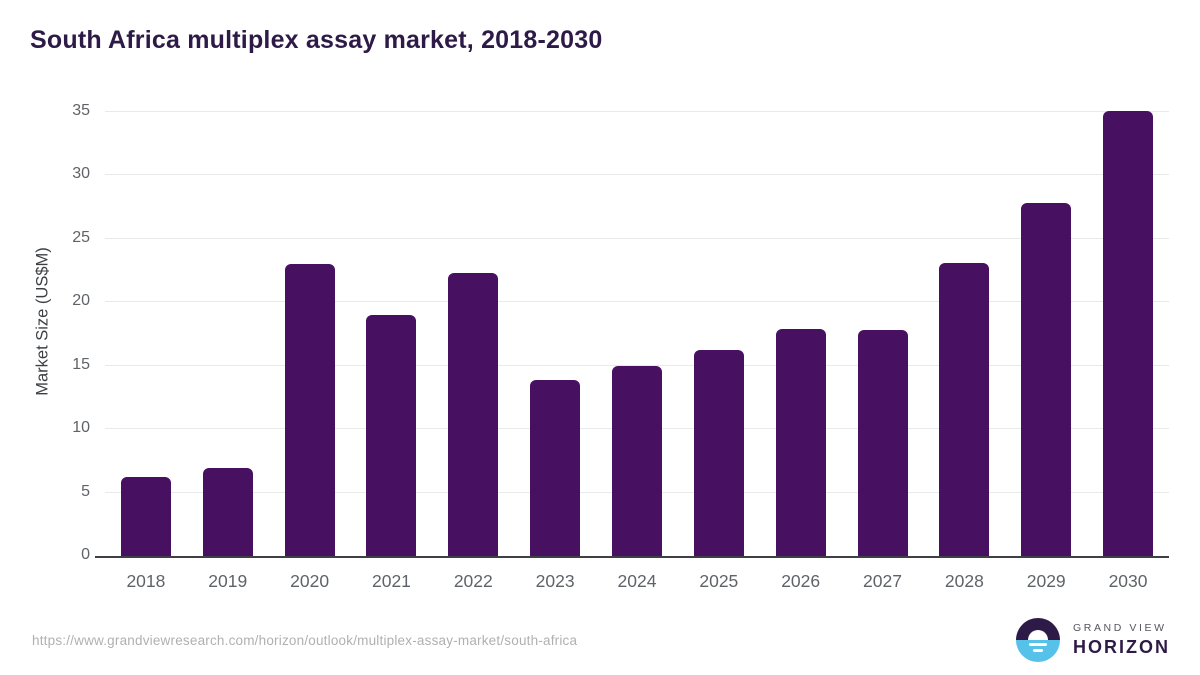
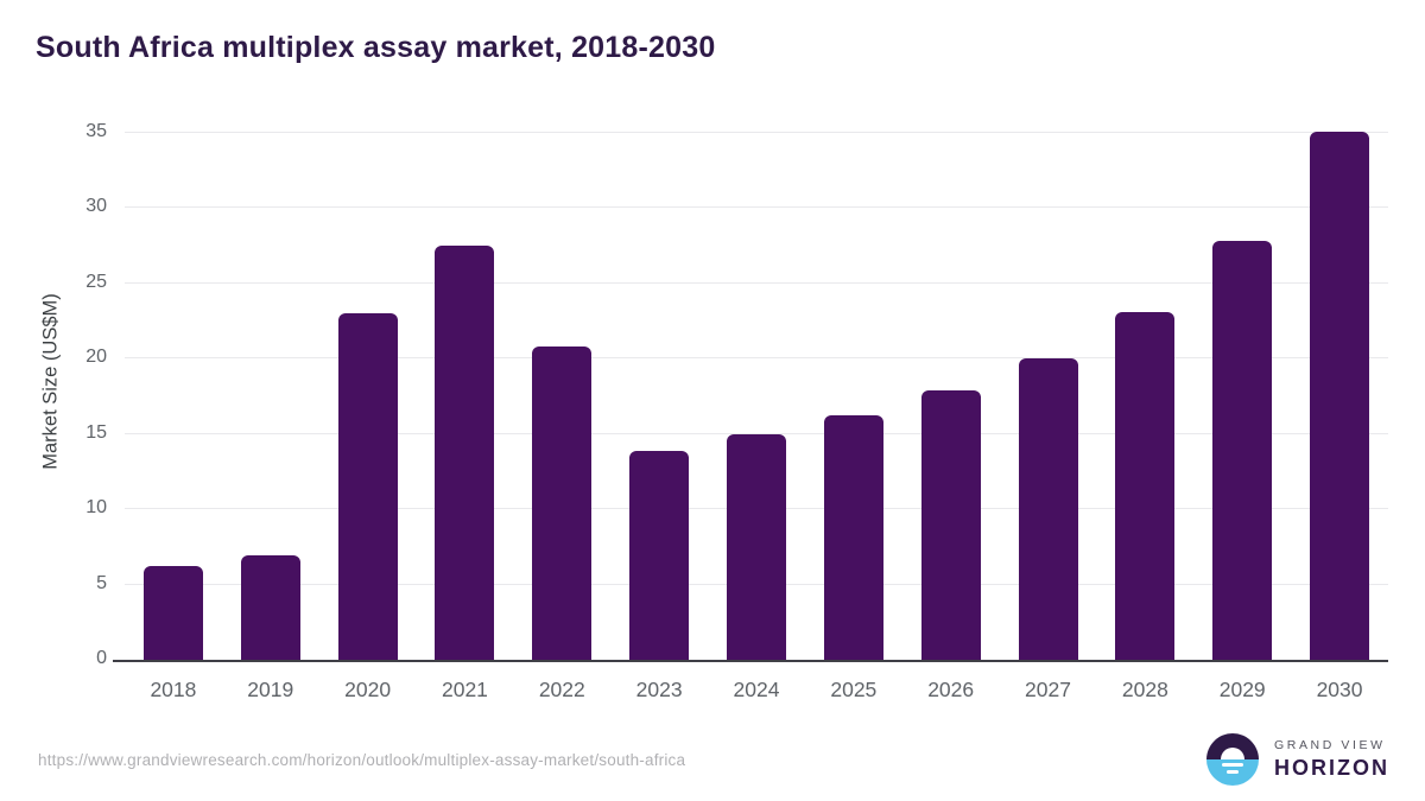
2021: 19.0 -> 27.5
2022: 22.3 -> 20.8
2027: 17.8 -> 20.0
